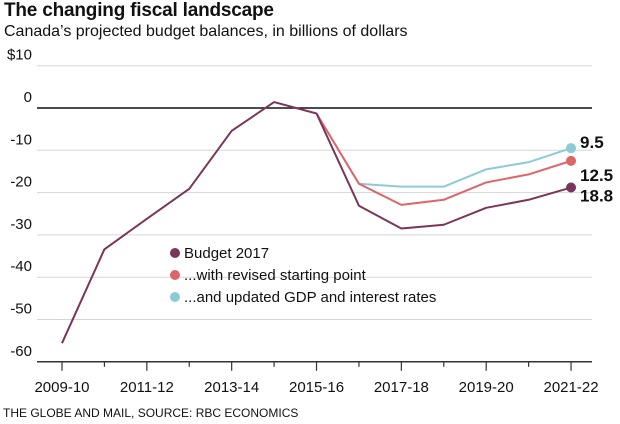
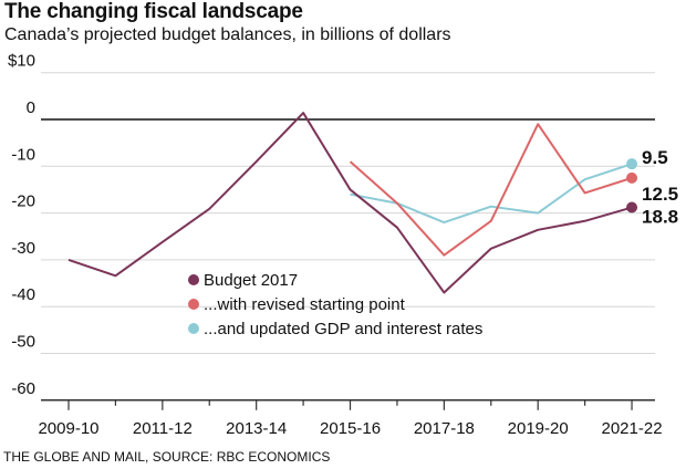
Budget 2017/2009-10: -$56 -> -$30
Budget 2017/2013-14: -$5 -> -$9
Budget 2017/2015-16: -$1 -> -$15
...with revised starting point/2015-16: -$1 -> -$9
...and updated GDP and interest rates/2015-16: -$1 -> -$16
Budget 2017/2017-18: -$28 -> -$37
...with revised starting point/2017-18: -$23 -> -$29
...and updated GDP and interest rates/2017-18: -$19 -> -$22
...with revised starting point/2019-20: -$18 -> -$1
...and updated GDP and interest rates/2019-20: -$14 -> -$20
